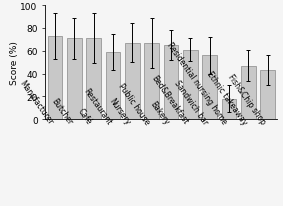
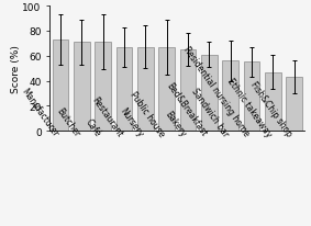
Restaurant: 59 -> 67
Residential nursing home: 18 -> 55
